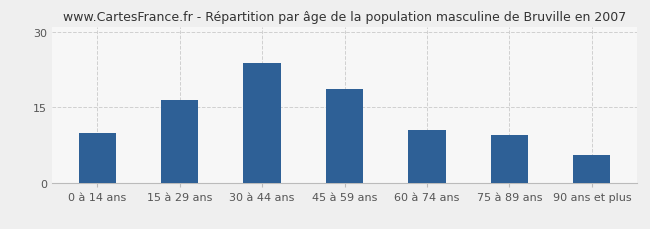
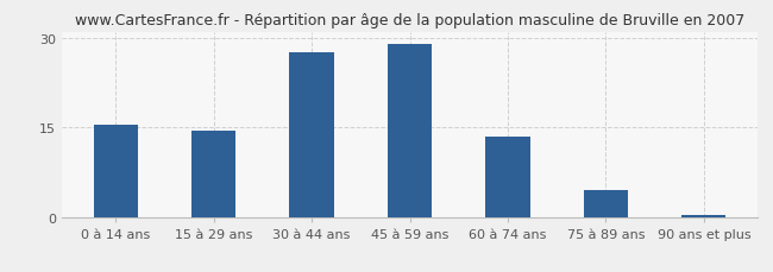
0 à 14 ans: 10.0 -> 15.5
15 à 29 ans: 16.4 -> 14.5
30 à 44 ans: 23.8 -> 27.5
45 à 59 ans: 18.6 -> 29.0
60 à 74 ans: 10.6 -> 13.5
75 à 89 ans: 9.6 -> 4.5
90 ans et plus: 5.6 -> 0.3
